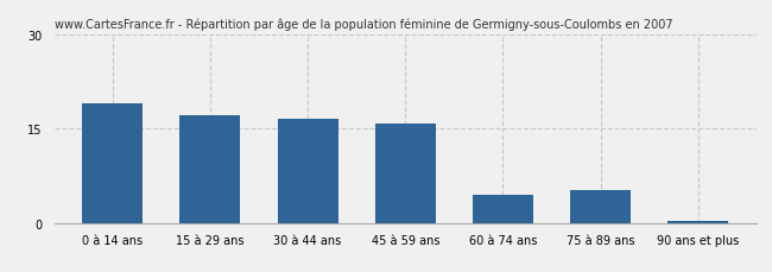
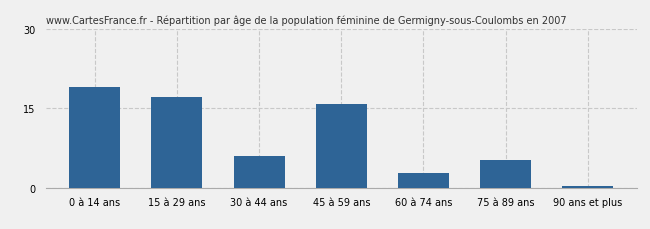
30 à 44 ans: 16.5 -> 6.0
60 à 74 ans: 4.5 -> 2.8
